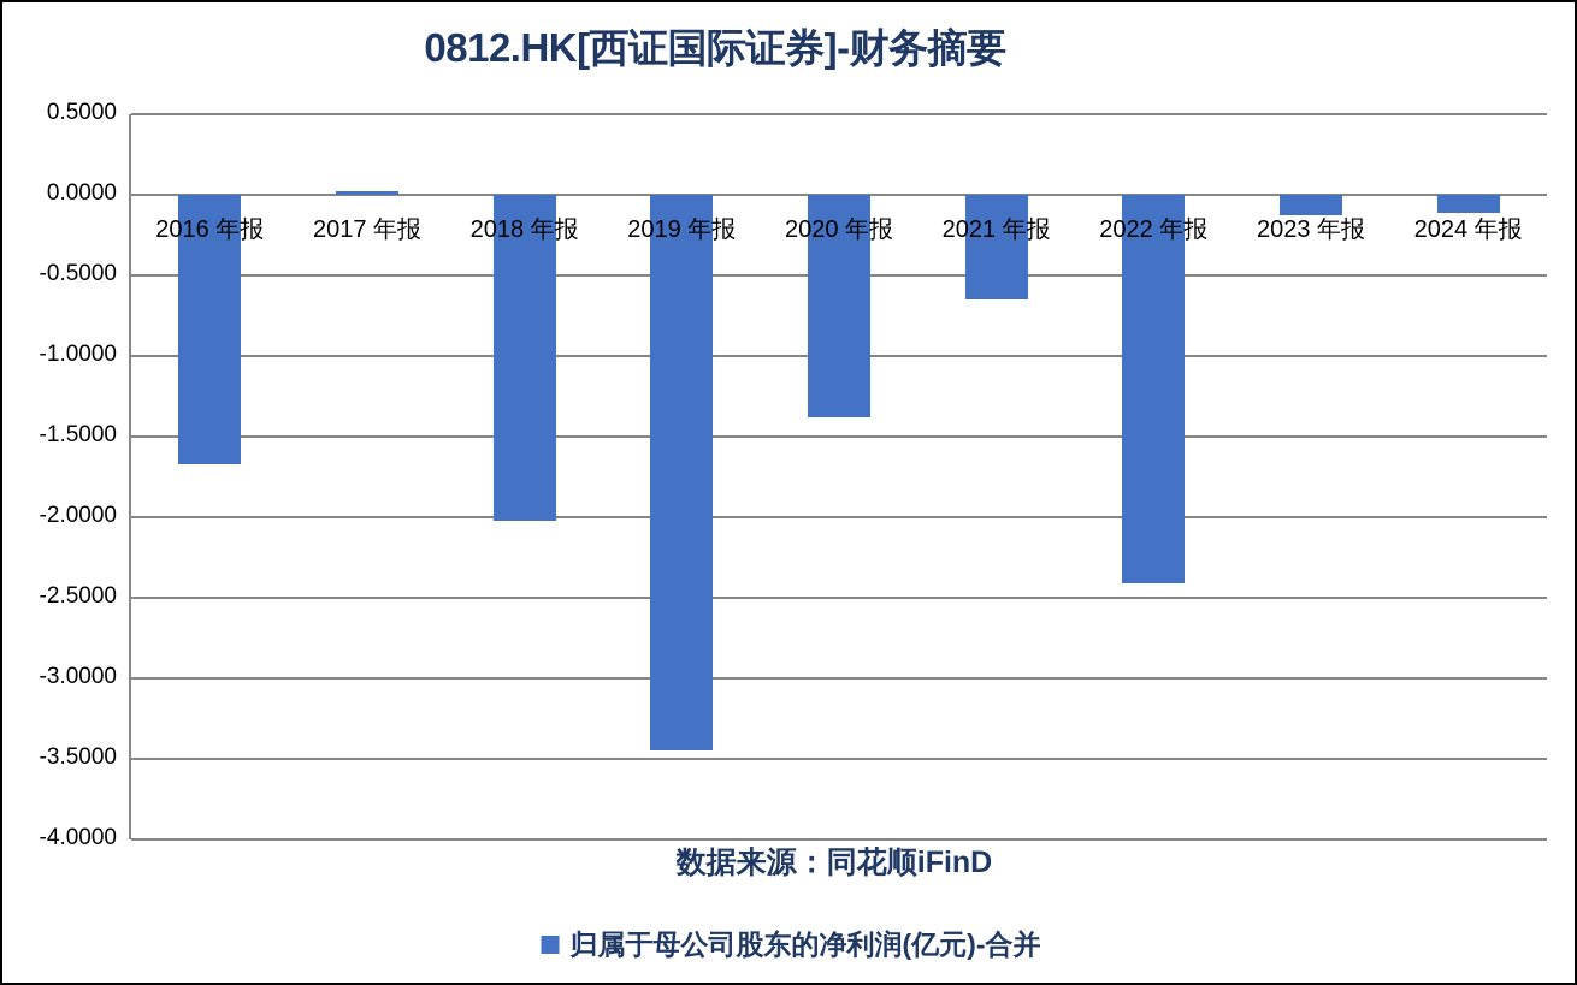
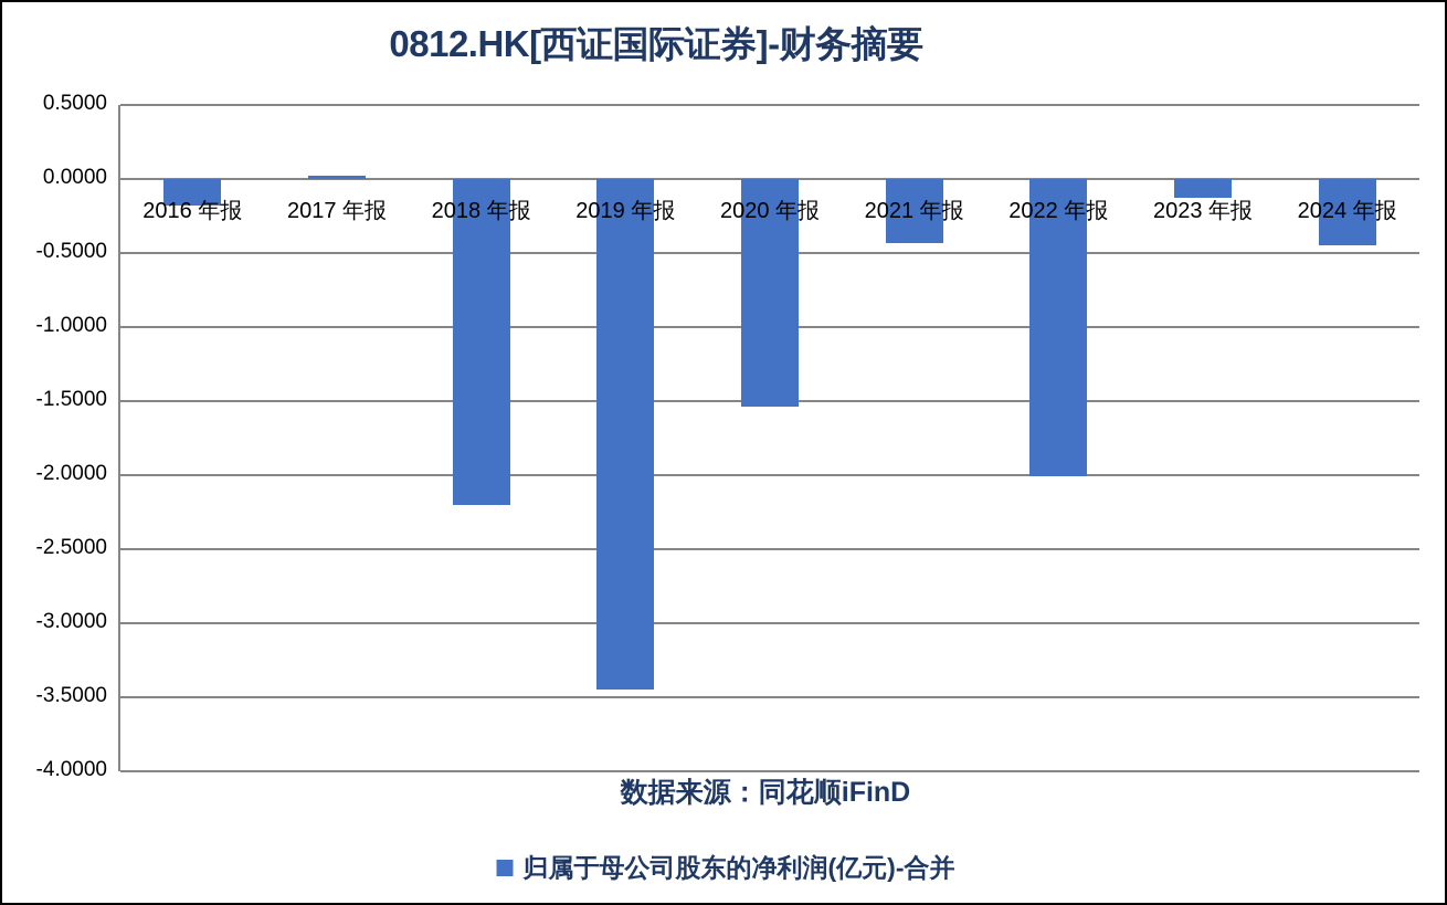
2016 年报: -1.67 -> -0.18
2018 年报: -2.02 -> -2.20
2020 年报: -1.38 -> -1.54
2021 年报: -0.65 -> -0.43
2022 年报: -2.41 -> -2.01
2024 年报: -0.11 -> -0.45
